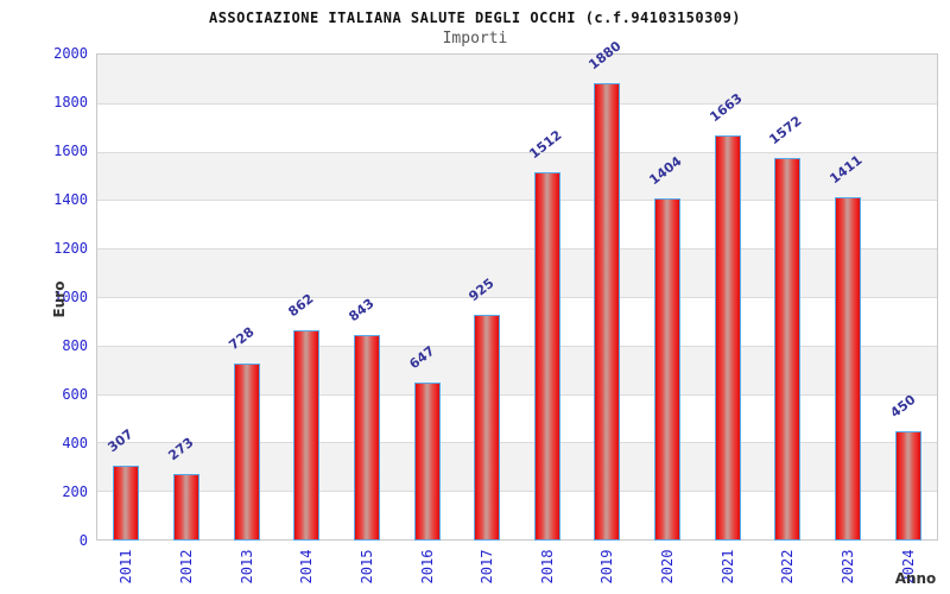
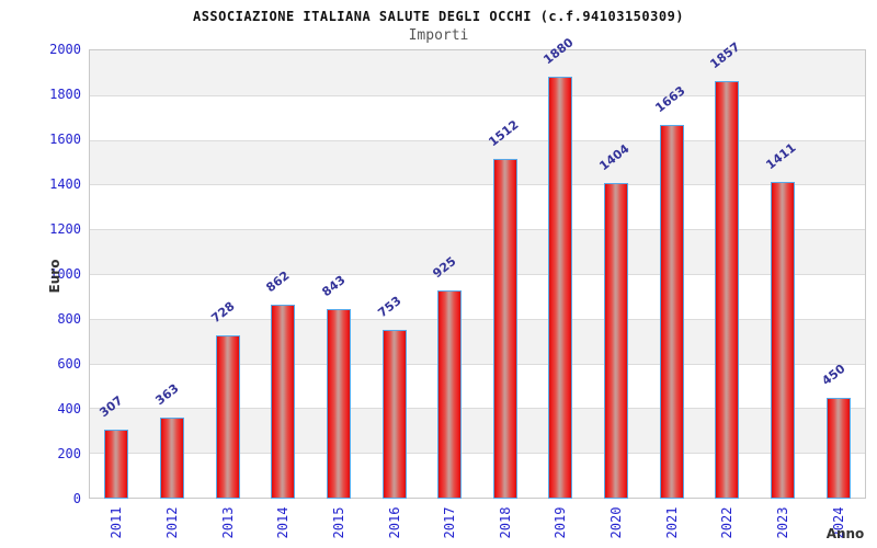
2012: 273 -> 363
2016: 647 -> 753
2022: 1572 -> 1857
